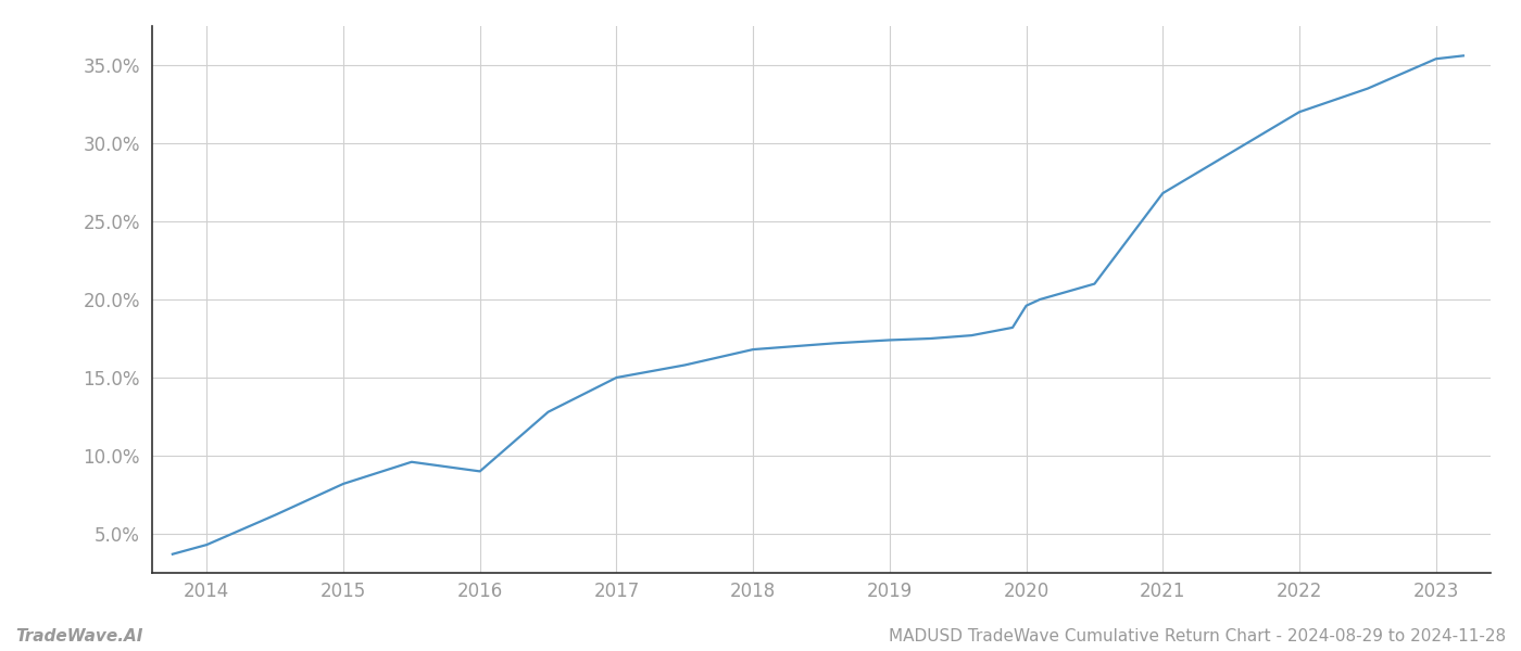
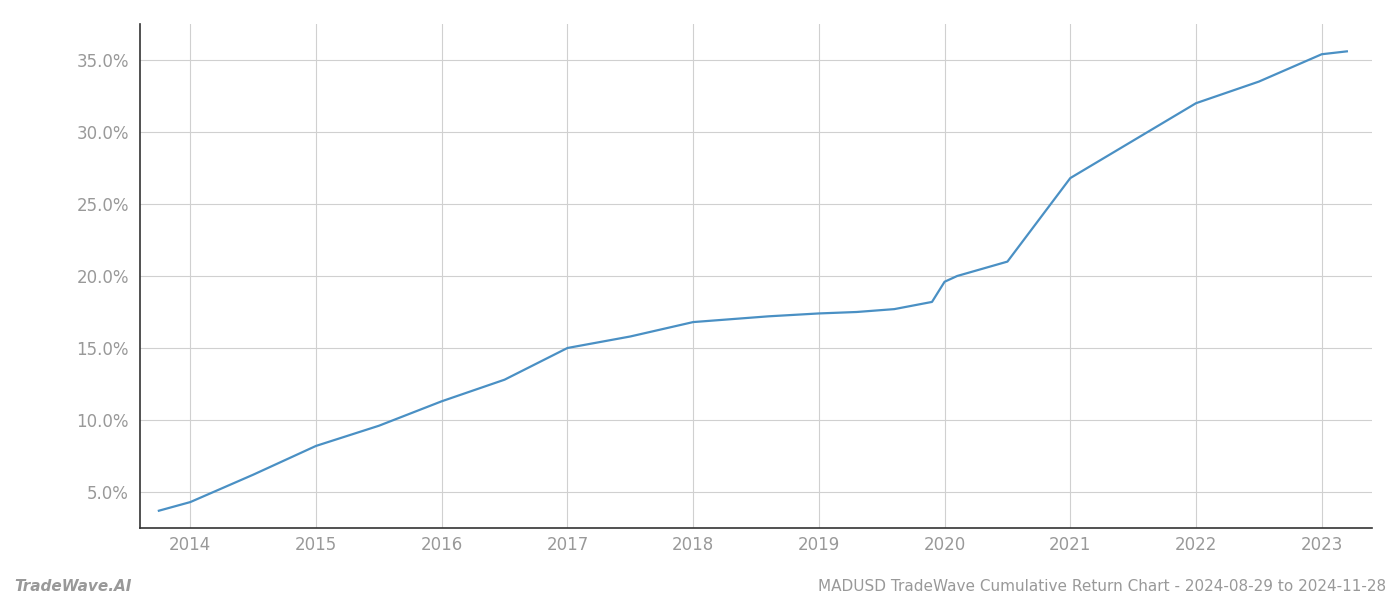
2016: 9.0% -> 11.3%
